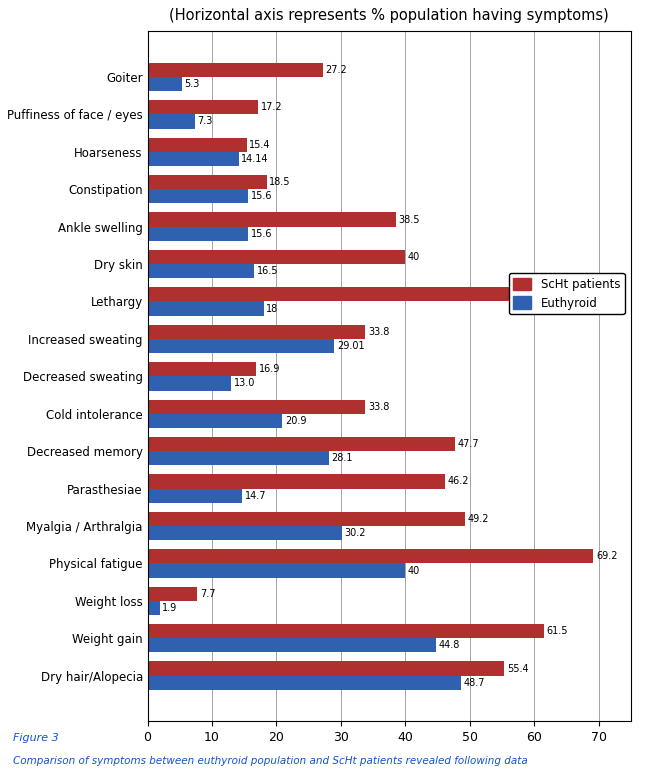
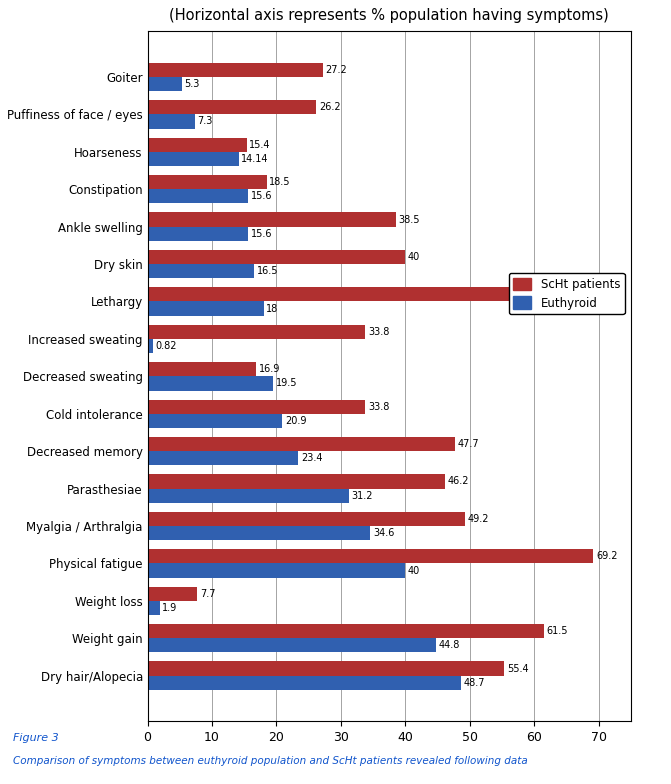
ScHt patients/Puffiness of face / eyes: 17.2 -> 26.2
Euthyroid/Increased sweating: 29.01 -> 0.82
Euthyroid/Decreased sweating: 13.0 -> 19.5
Euthyroid/Decreased memory: 28.1 -> 23.4
Euthyroid/Parasthesiae: 14.7 -> 31.2
Euthyroid/Myalgia / Arthralgia: 30.2 -> 34.6
